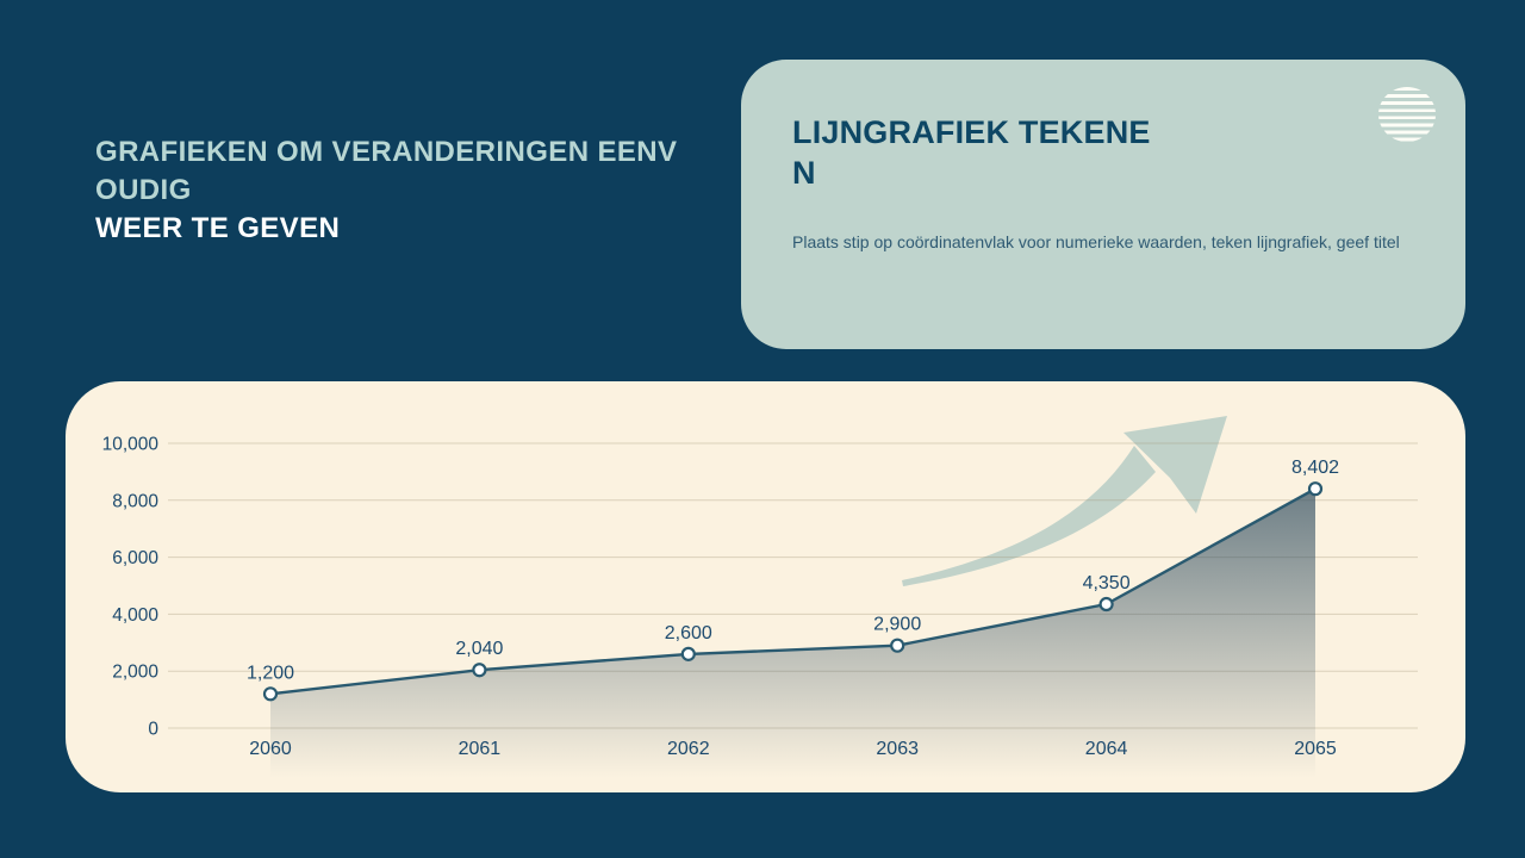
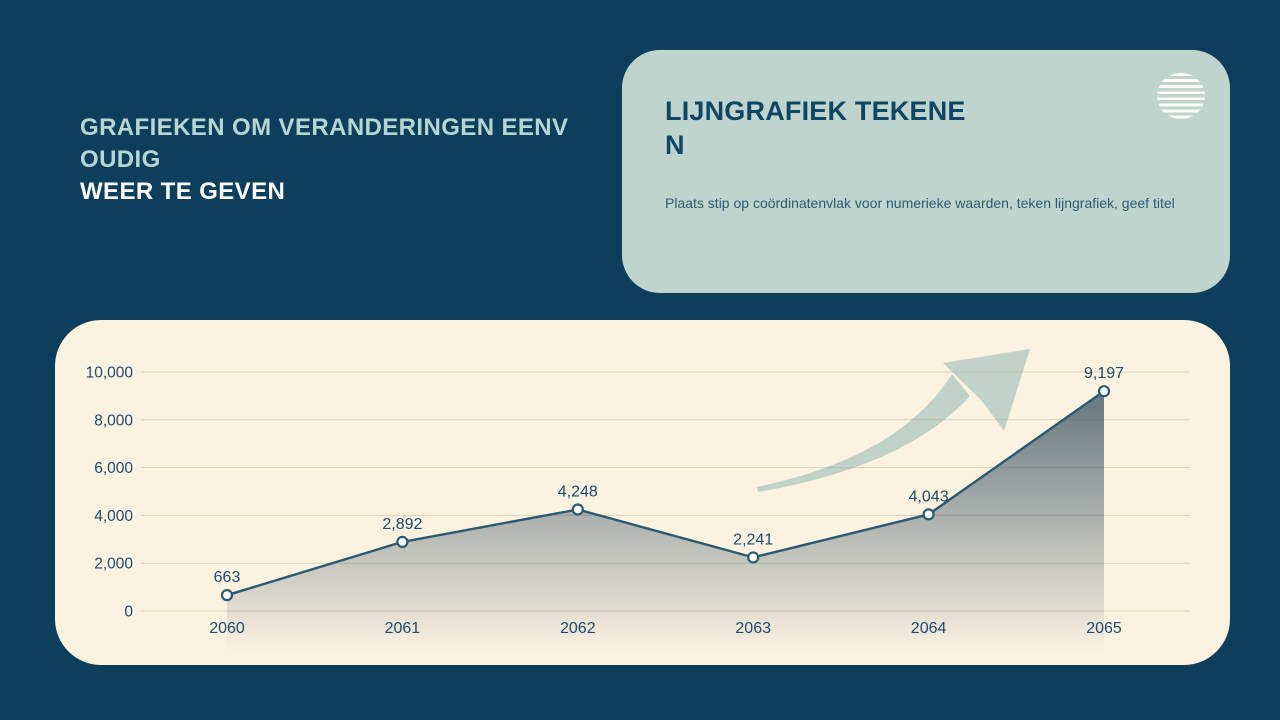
2060: 1,200 -> 663
2061: 2,040 -> 2,892
2062: 2,600 -> 4,248
2063: 2,900 -> 2,241
2064: 4,350 -> 4,043
2065: 8,402 -> 9,197
